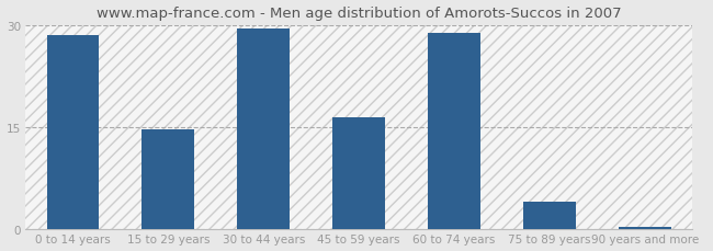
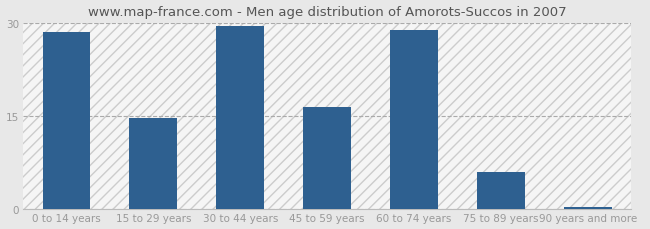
75 to 89 years: 4.0 -> 6.0
